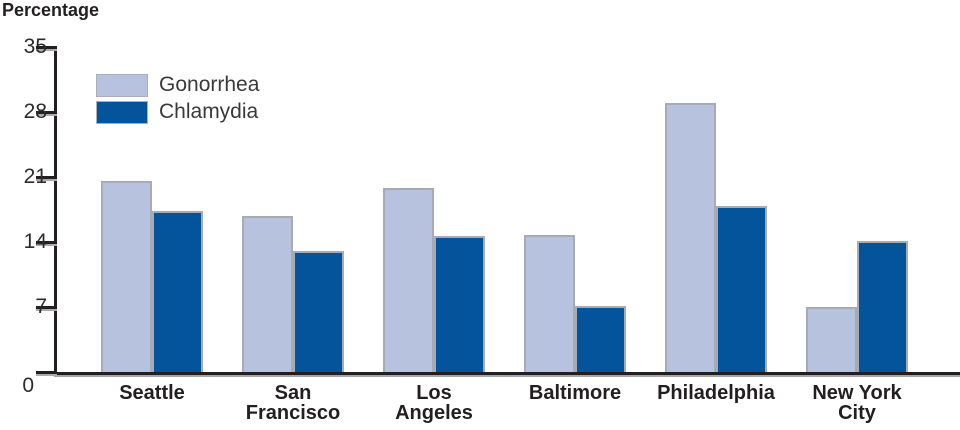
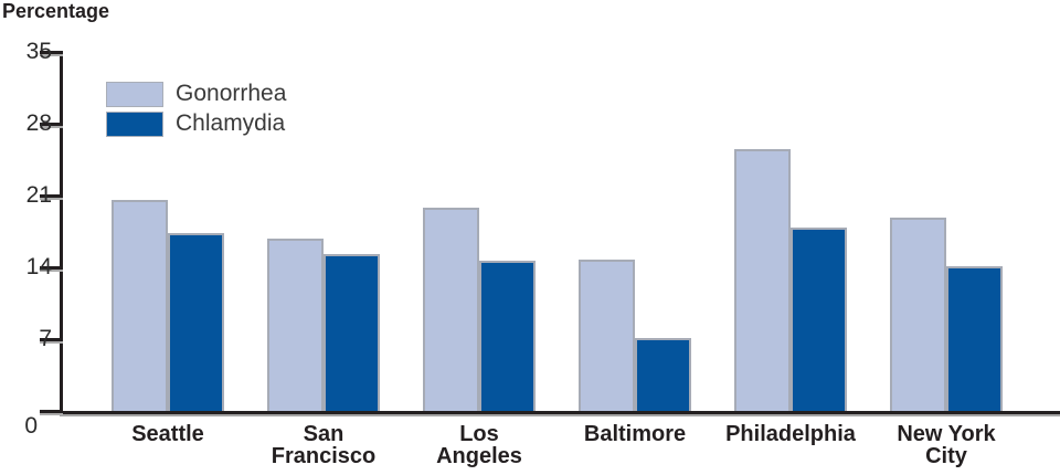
Chlamydia/San Francisco: 13 -> 15
Gonorrhea/Philadelphia: 29 -> 26
Gonorrhea/New York City: 7 -> 19
